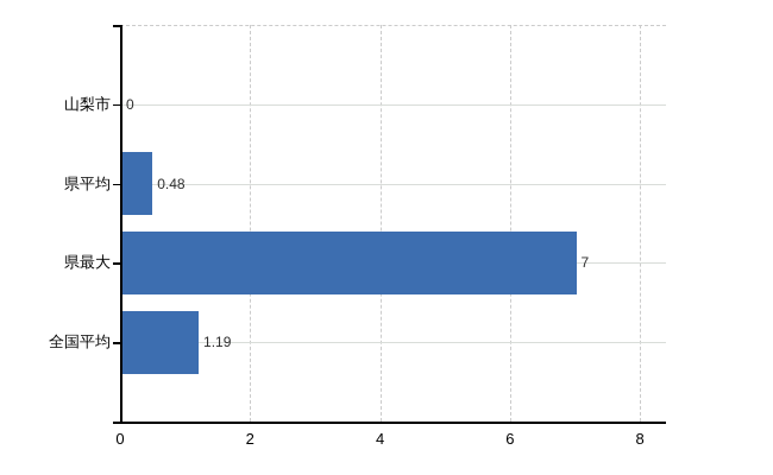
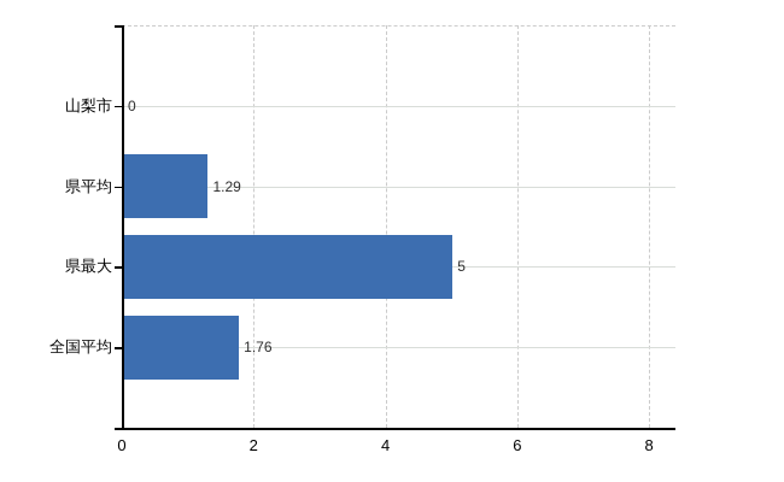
県平均: 0.48 -> 1.29
県最大: 7 -> 5
全国平均: 1.19 -> 1.76
